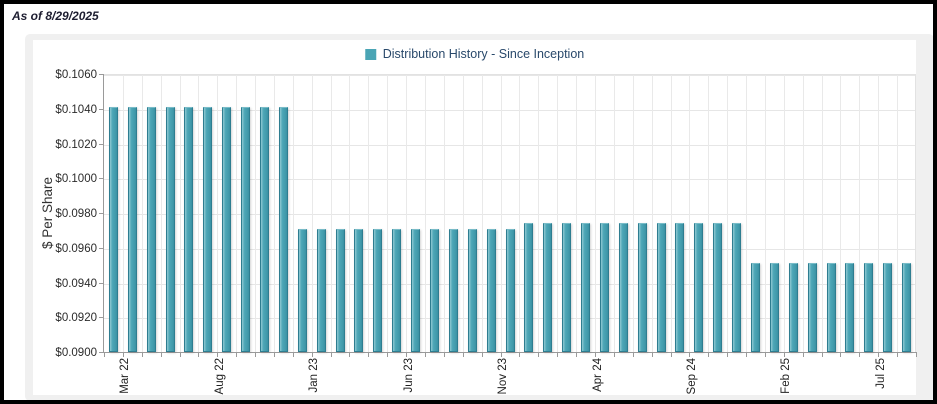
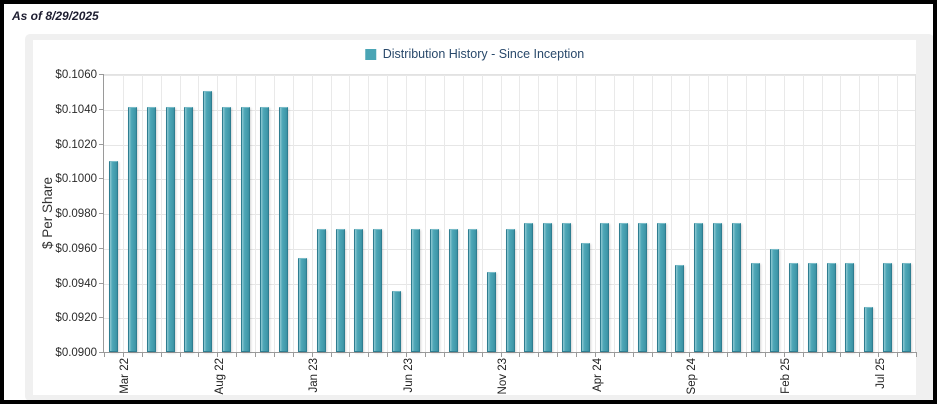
Mar 22: $0.1041 -> $0.1010
Aug 22: $0.1041 -> $0.1050
Jan 23: $0.0971 -> $0.0954
Jun 23: $0.0971 -> $0.0935
Nov 23: $0.0971 -> $0.0946
Apr 24: $0.0974 -> $0.0963
Sep 24: $0.0974 -> $0.0950
Feb 25: $0.0951 -> $0.0959
Jul 25: $0.0951 -> $0.0926
